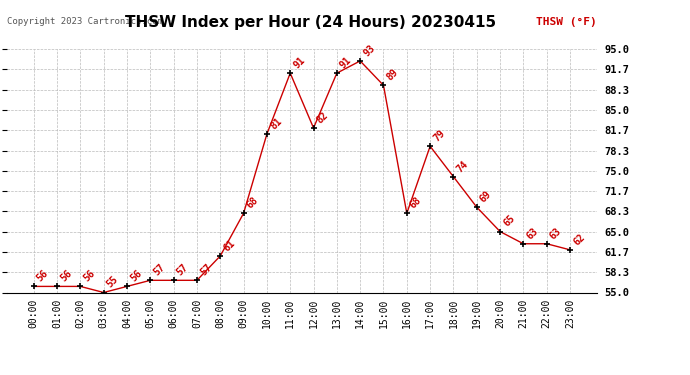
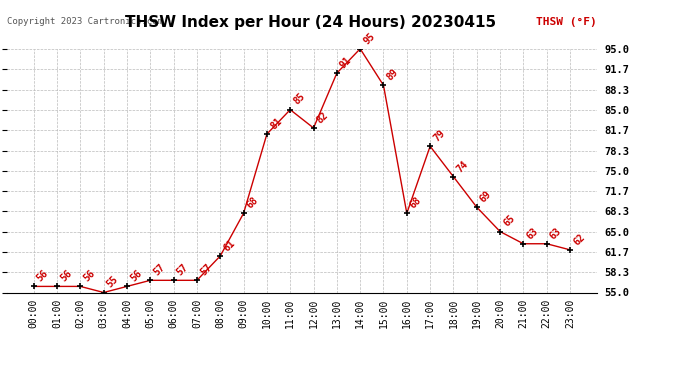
11:00: 91 -> 85
14:00: 93 -> 95
